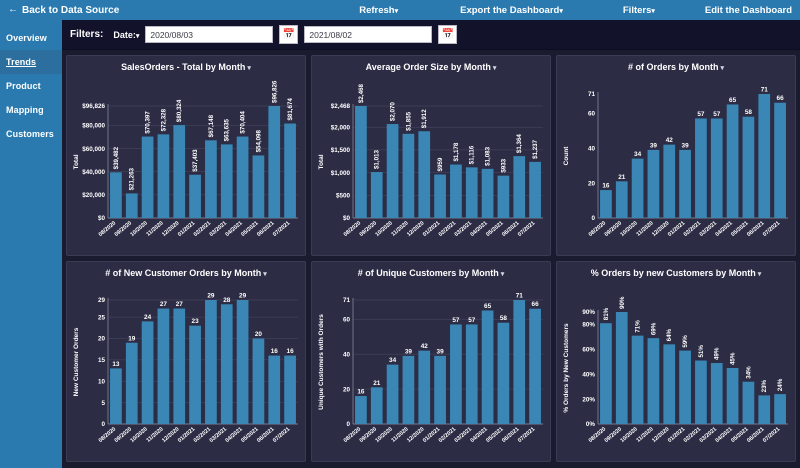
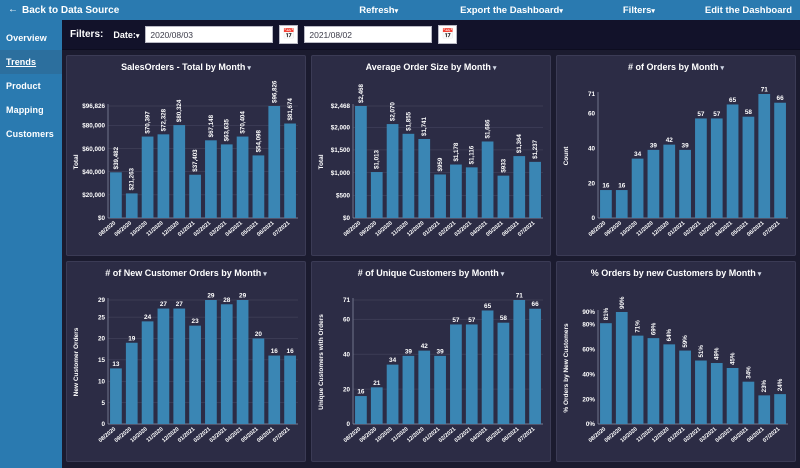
Average Order Size by Month/12/2020: $1,912 -> $1,741
Average Order Size by Month/04/2021: $1,083 -> $1,686
# of Orders by Month/09/2020: 21 -> 16
